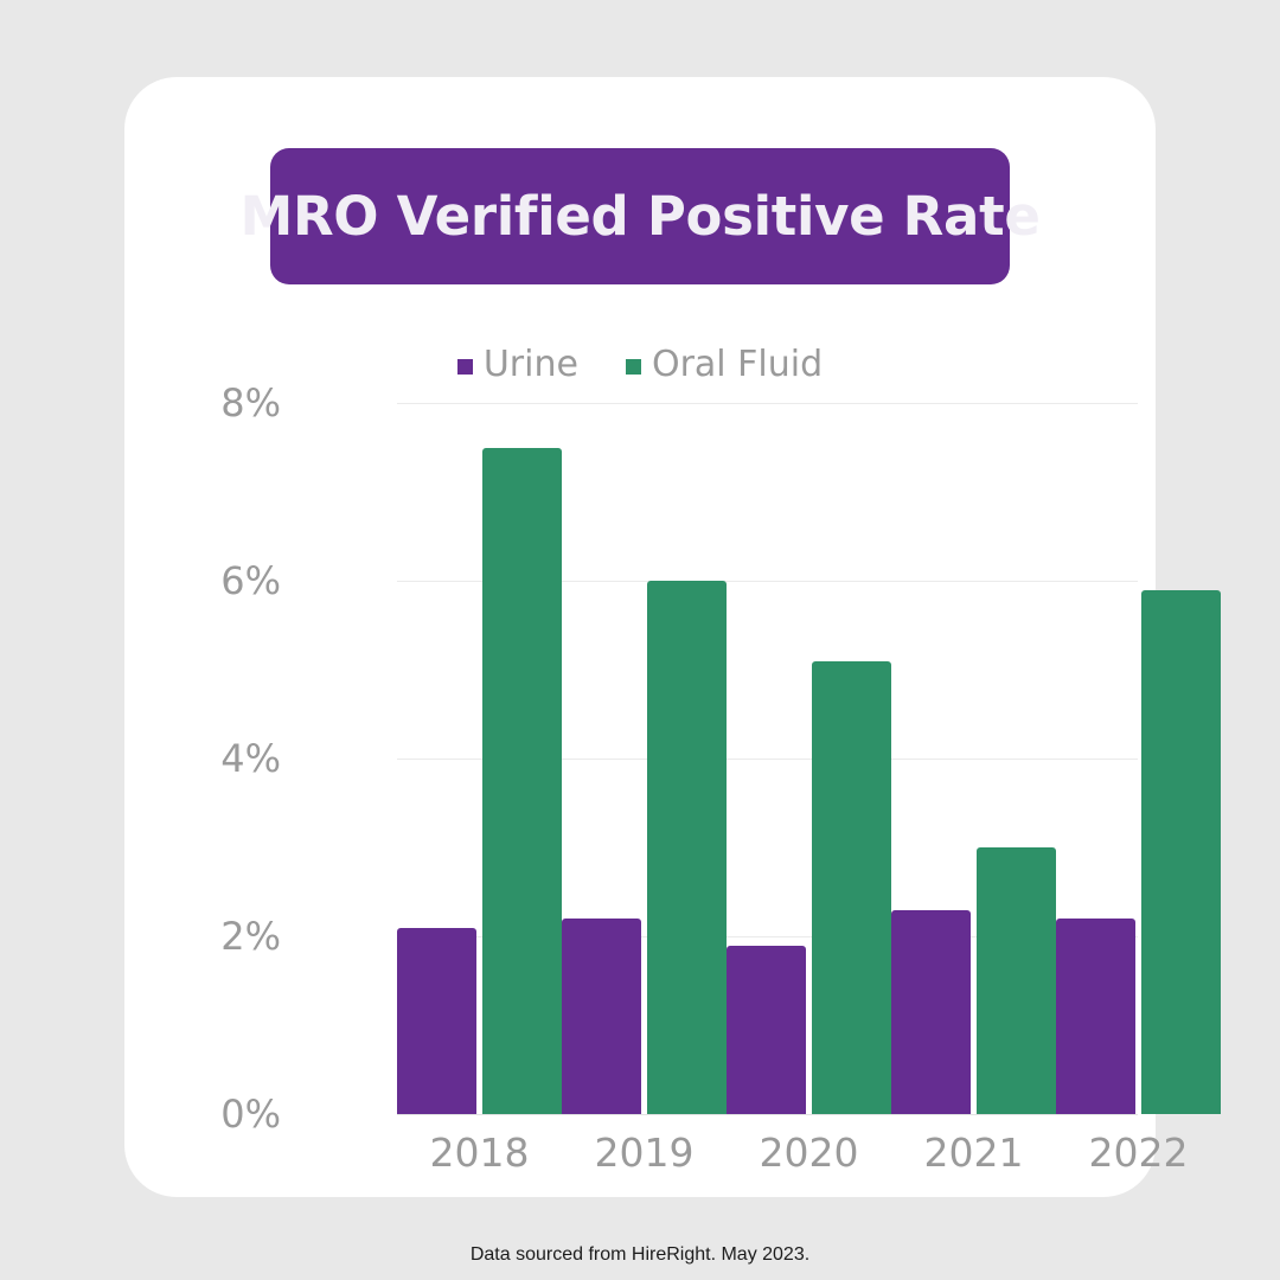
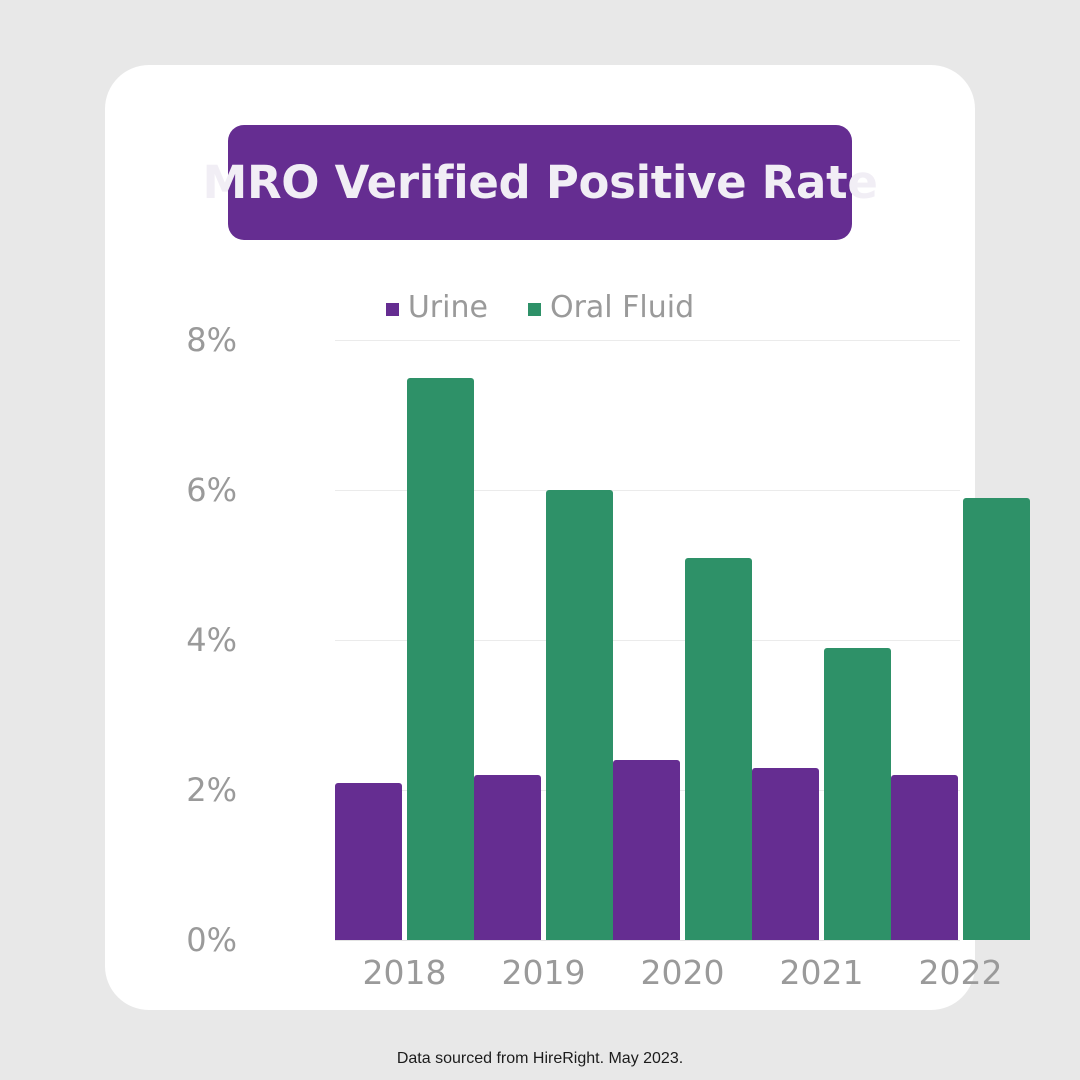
Urine/2020: 1.9% -> 2.4%
Oral Fluid/2021: 3.0% -> 3.9%
